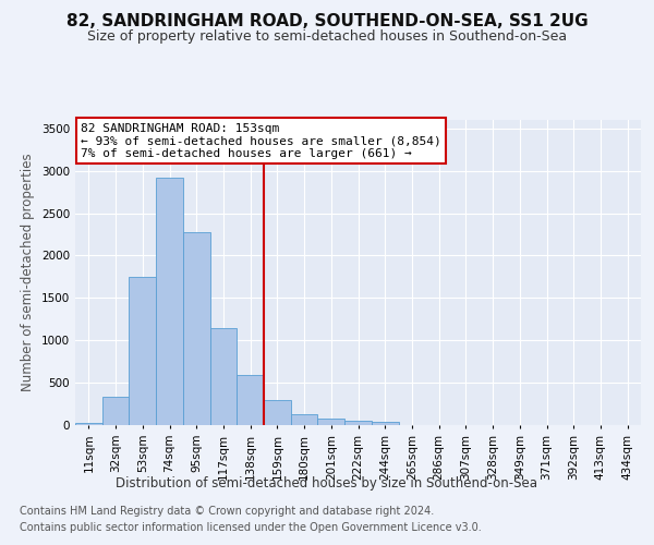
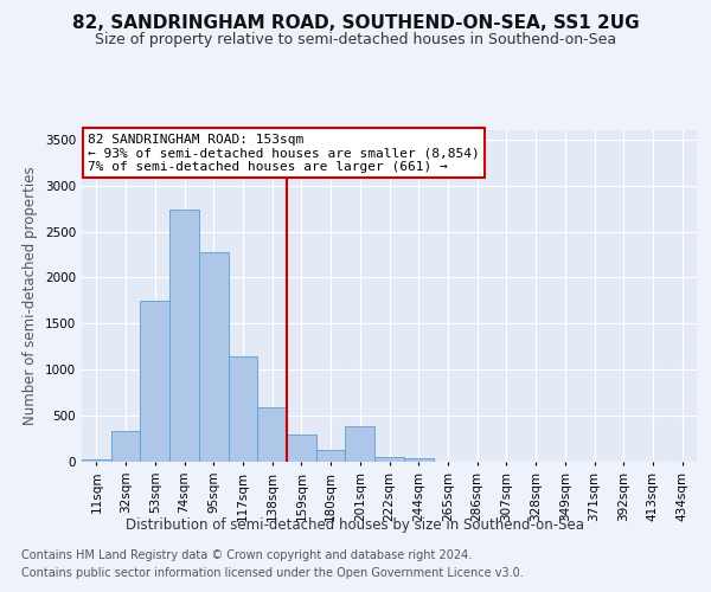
74sqm: 2920 -> 2740
201sqm: 80 -> 380
